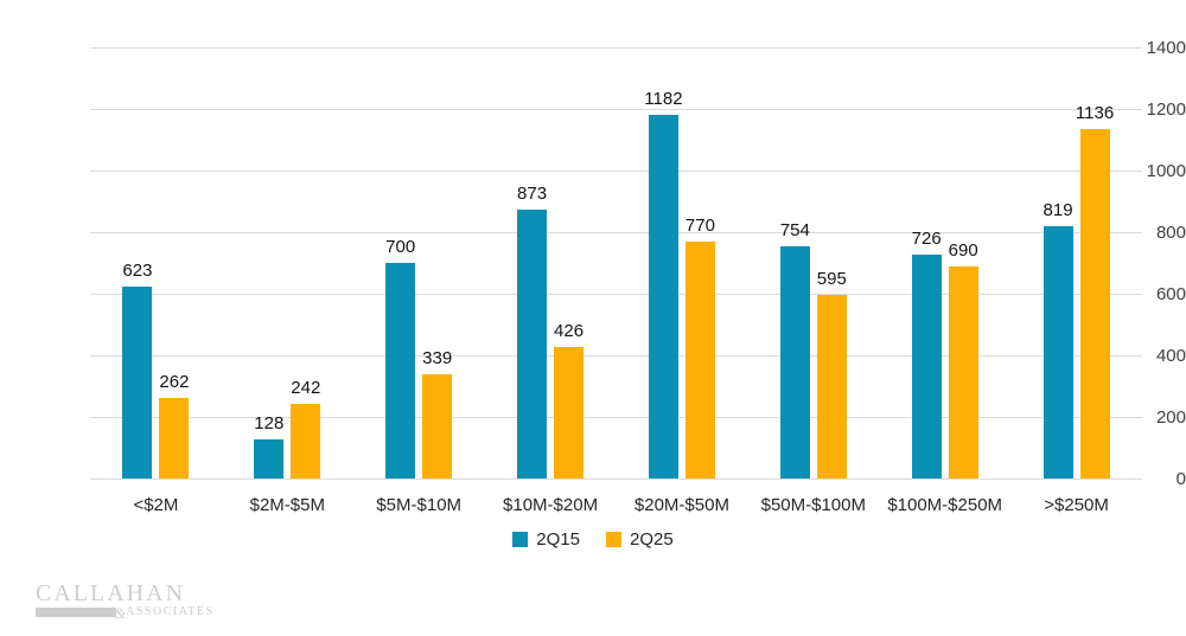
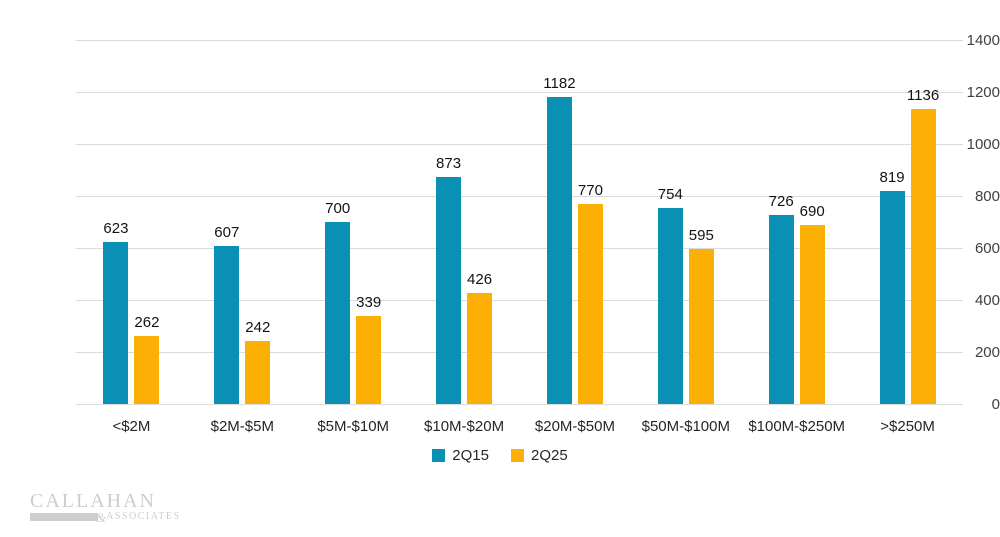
2Q15/$2M-$5M: 128 -> 607
